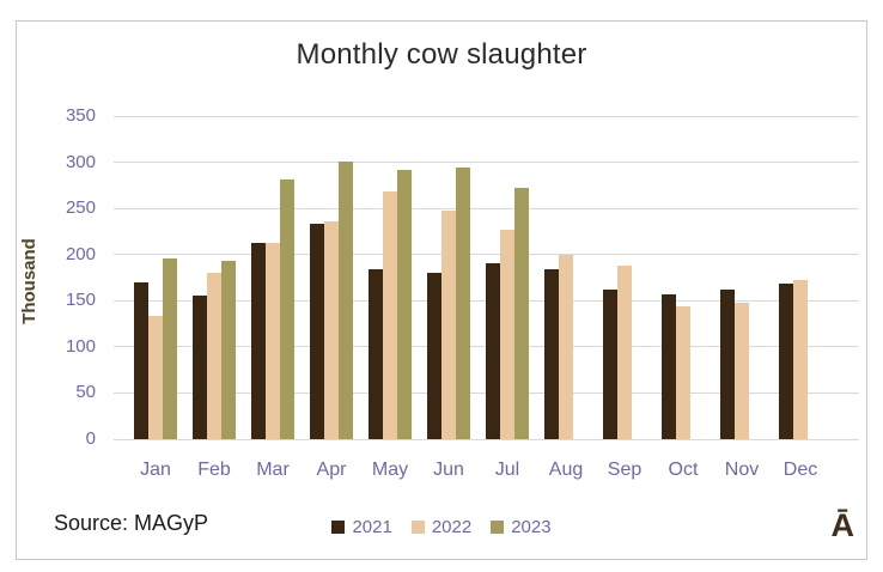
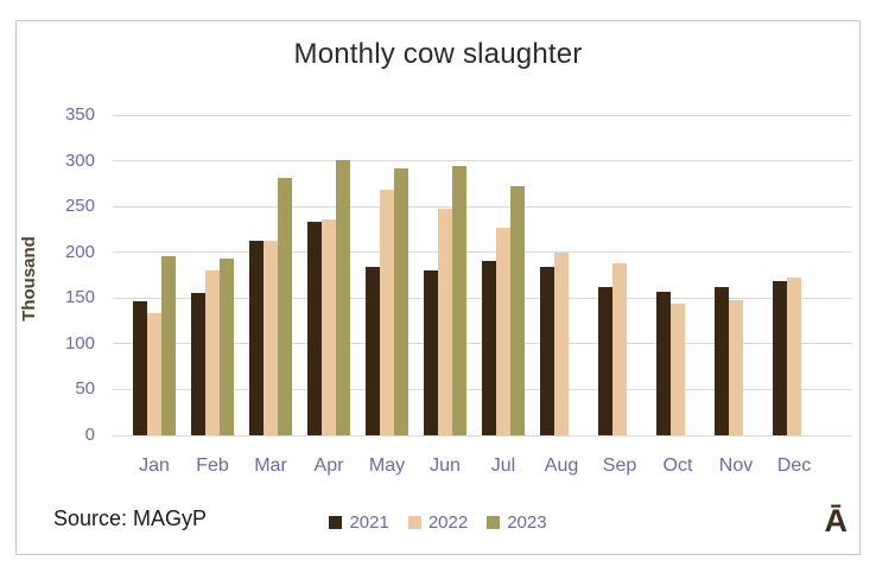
2021/Jan: 170 -> 150
